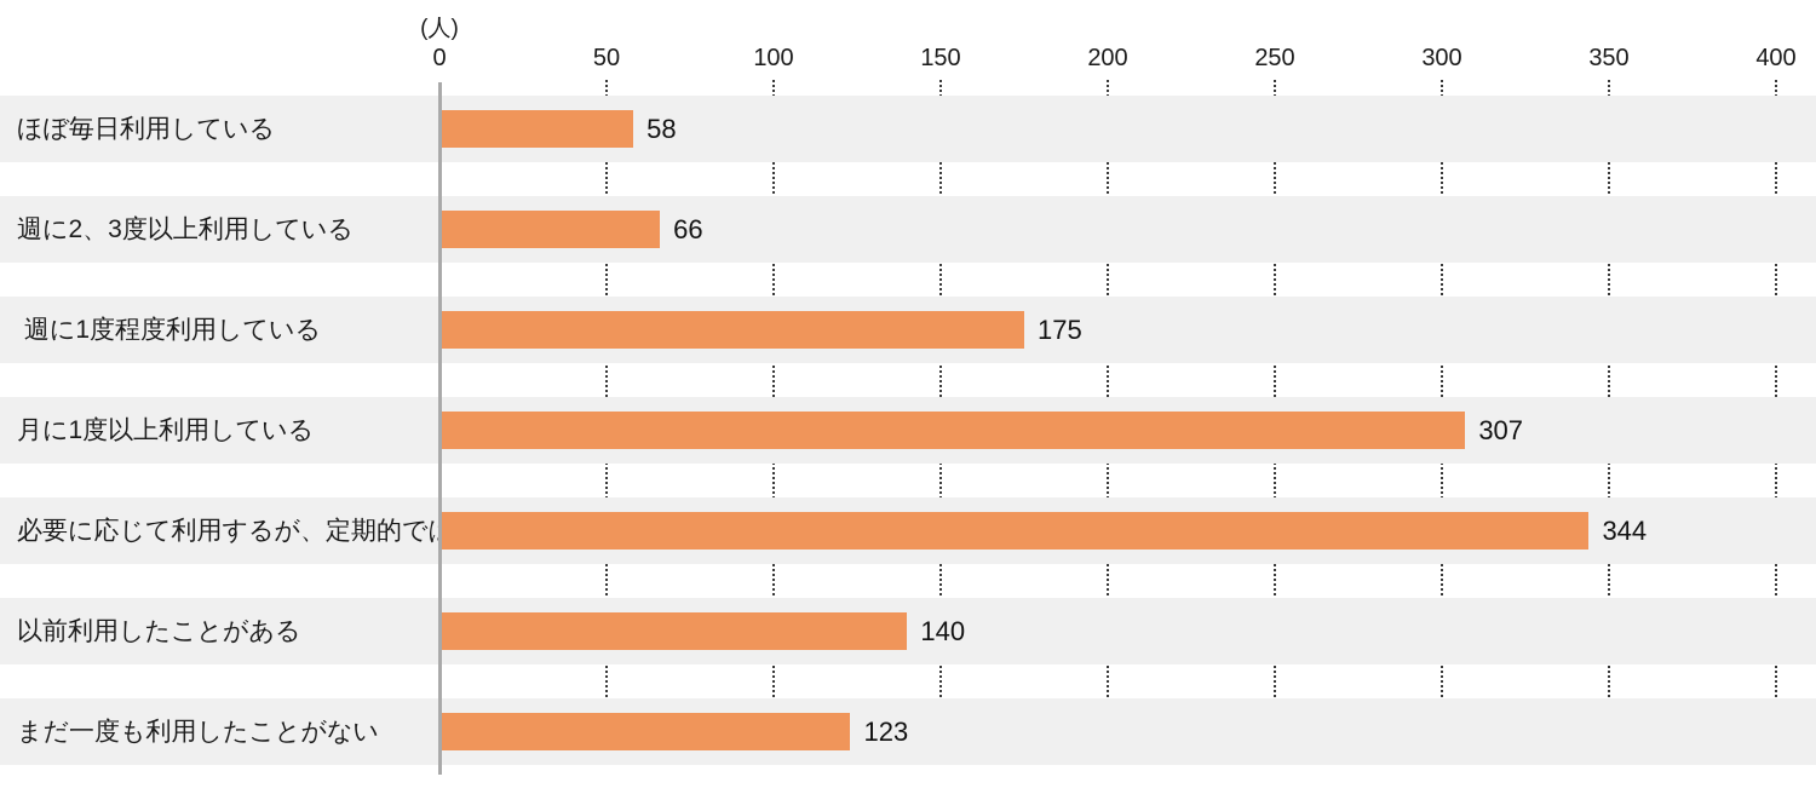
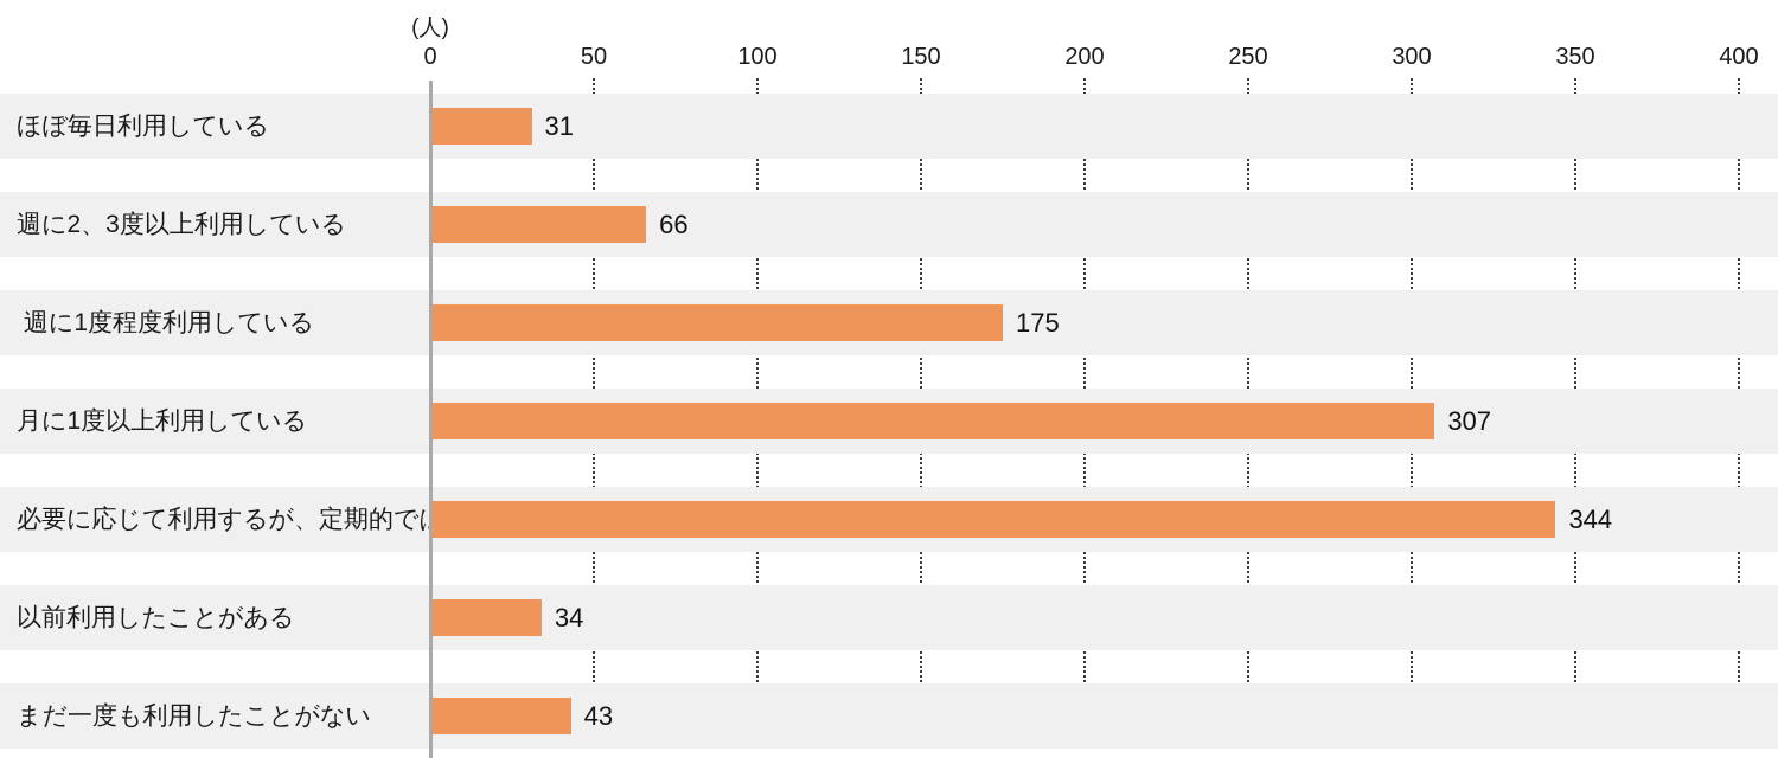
ほぼ毎日利用している: 58 -> 31
以前利用したことがある: 140 -> 34
まだ一度も利用したことがない: 123 -> 43
